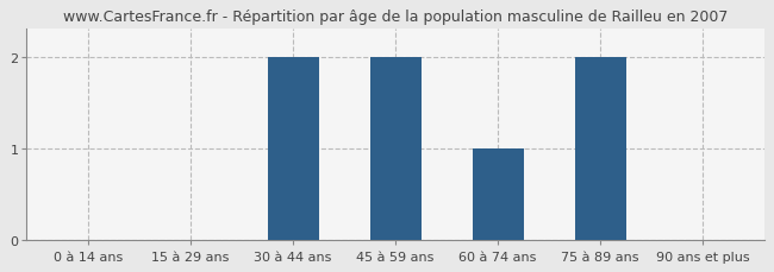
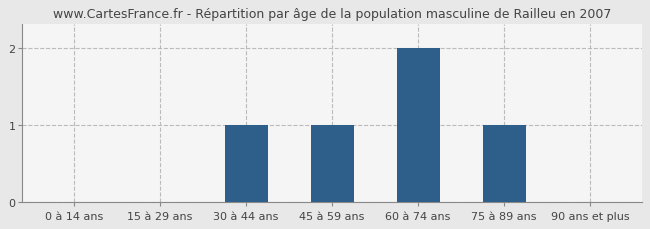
30 à 44 ans: 2 -> 1
45 à 59 ans: 2 -> 1
60 à 74 ans: 1 -> 2
75 à 89 ans: 2 -> 1
